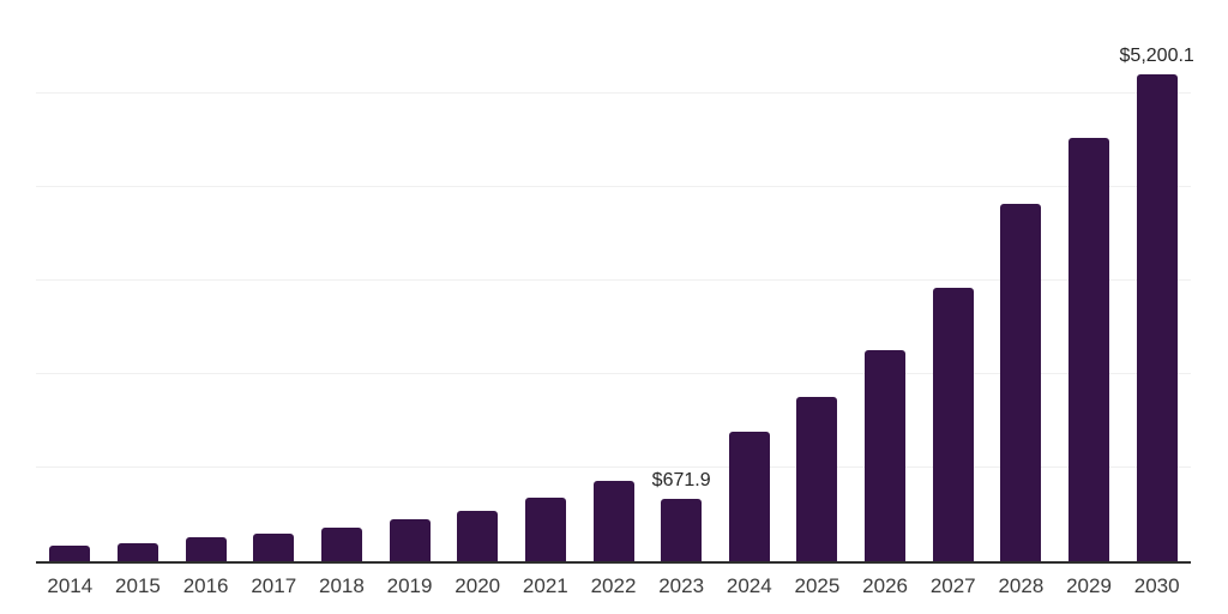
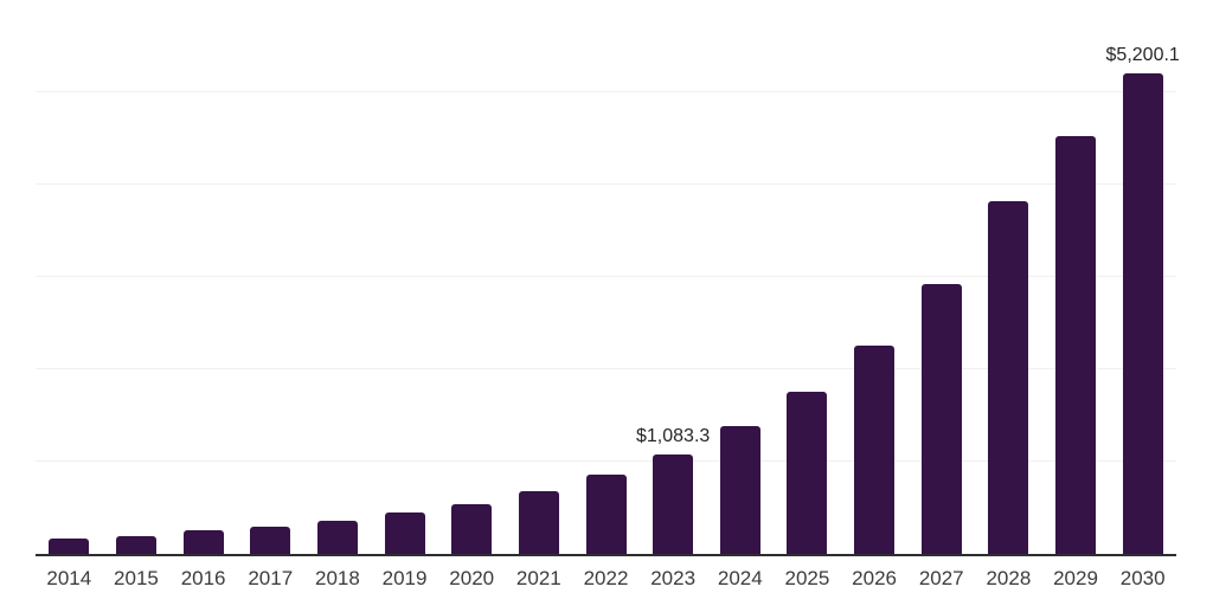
2023: $671.9 -> $1,083.3
